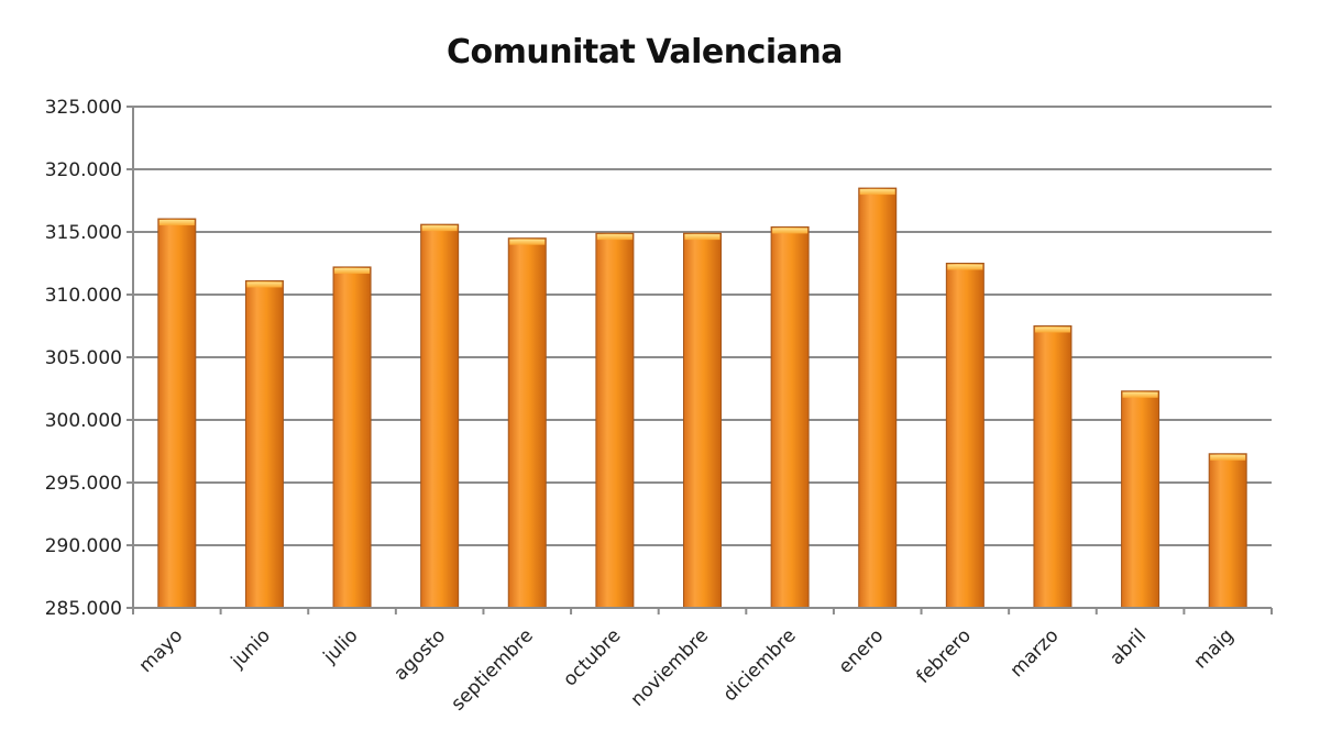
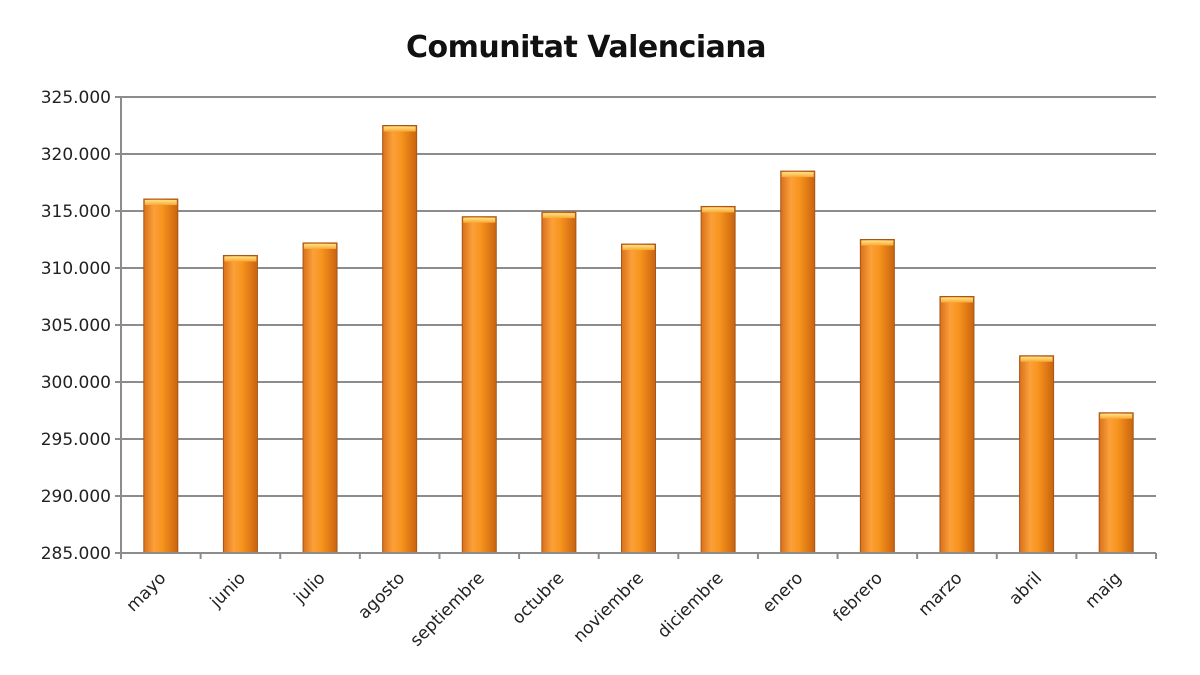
agosto: 315600 -> 322500
noviembre: 314900 -> 312100
